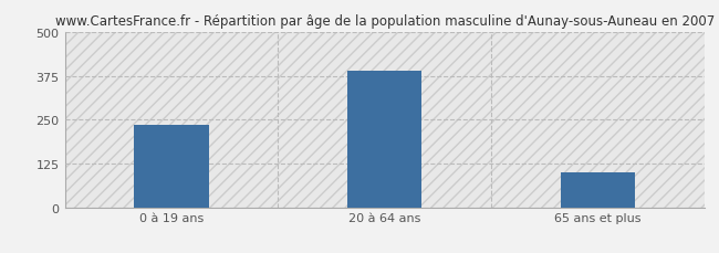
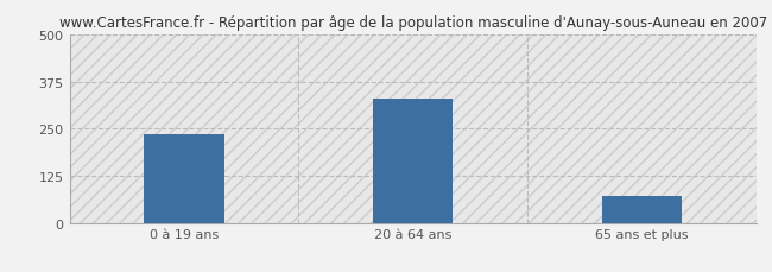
20 à 64 ans: 390 -> 330
65 ans et plus: 100 -> 70
